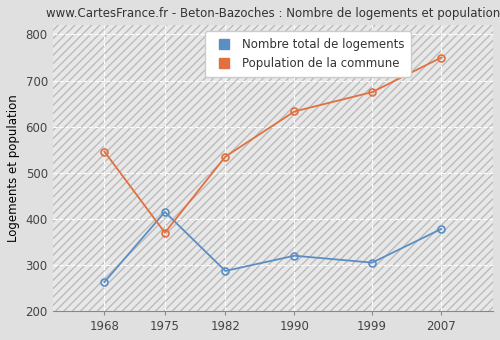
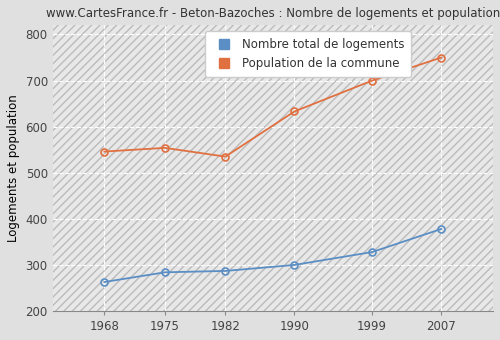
Nombre total de logements/1975: 415 -> 284
Population de la commune/1975: 370 -> 554
Nombre total de logements/1990: 320 -> 300
Nombre total de logements/1999: 305 -> 328
Population de la commune/1999: 675 -> 700
